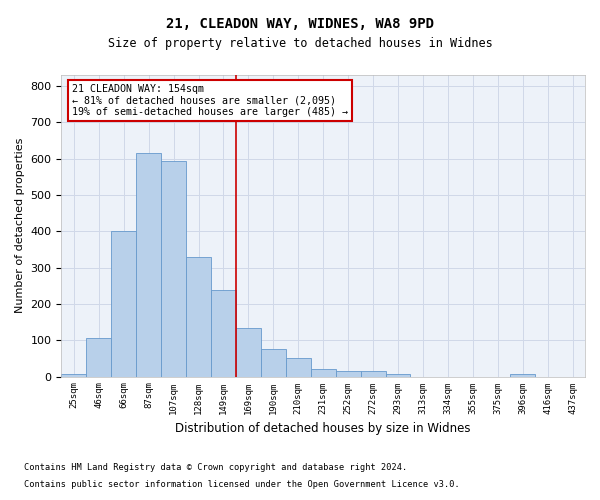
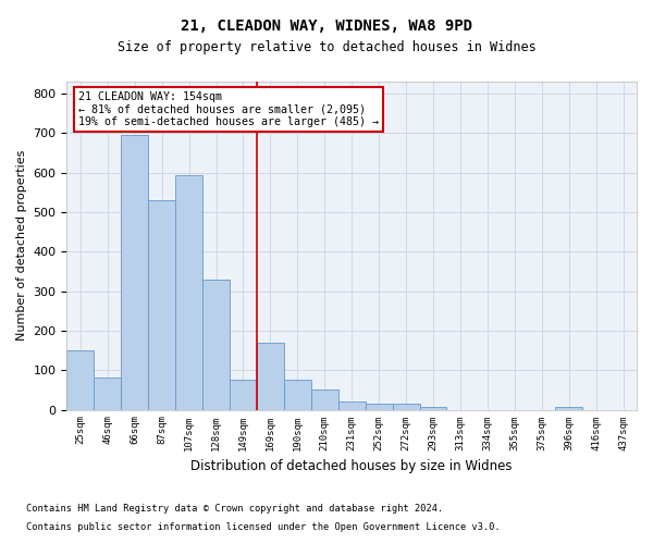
25sqm: 8 -> 150
46sqm: 107 -> 80
66sqm: 401 -> 695
87sqm: 614 -> 530
149sqm: 238 -> 75
169sqm: 134 -> 170
